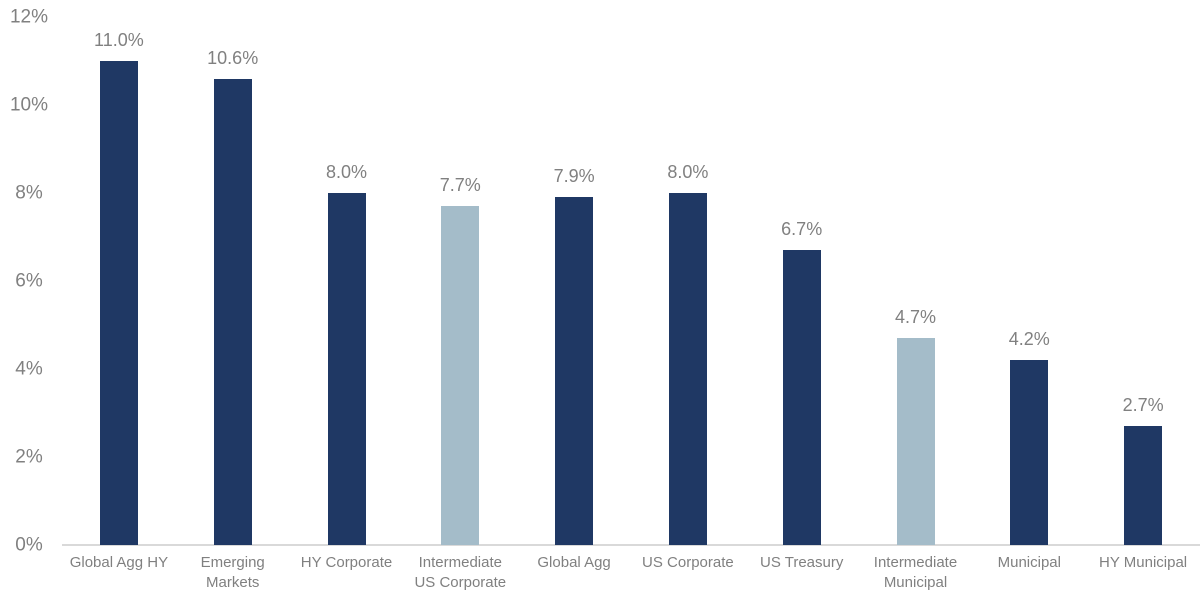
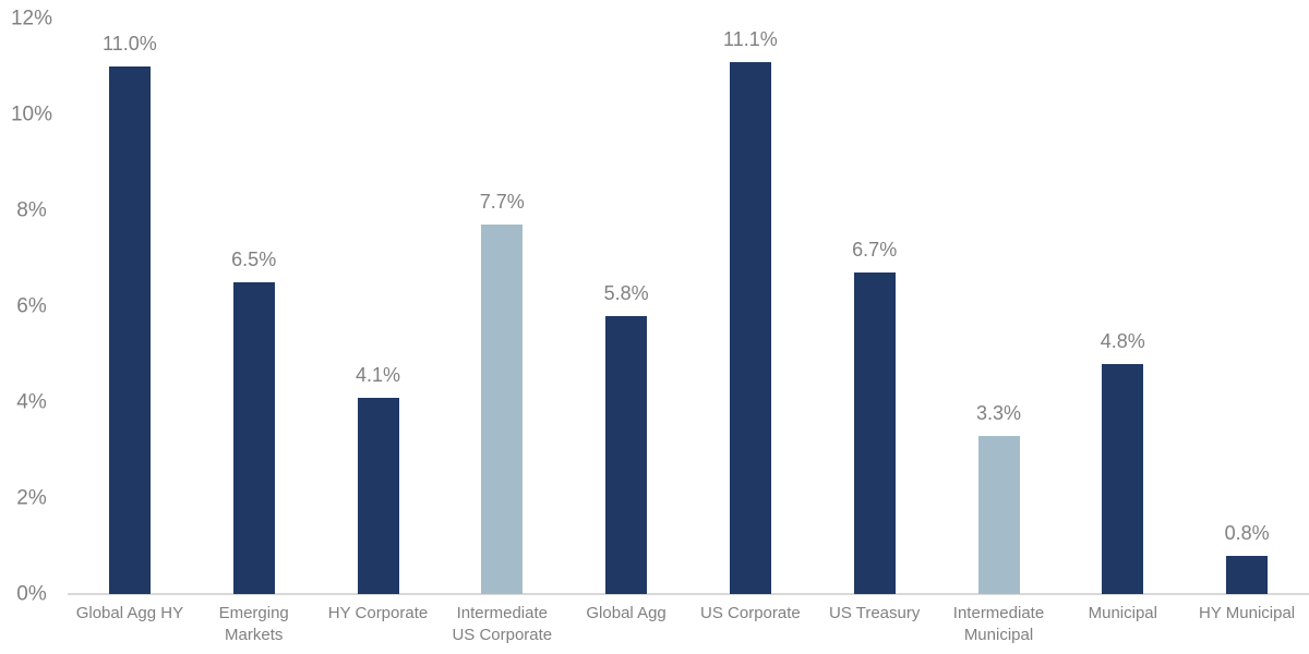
Emerging Markets: 10.6% -> 6.5%
HY Corporate: 8.0% -> 4.1%
Global Agg: 7.9% -> 5.8%
US Corporate: 8.0% -> 11.1%
Intermediate Municipal: 4.7% -> 3.3%
Municipal: 4.2% -> 4.8%
HY Municipal: 2.7% -> 0.8%
